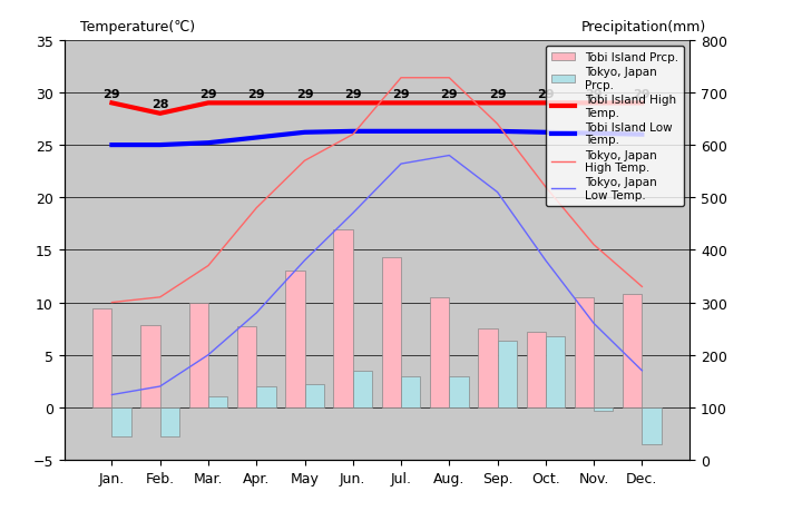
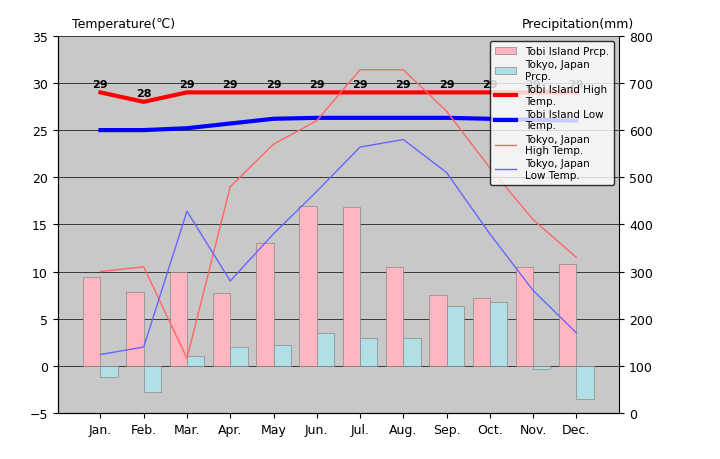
Tokyo, Japan Prcp./Jan.: -2.8 -> -1.2
Tokyo, Japan High Temp./Mar.: 13.5 -> 0.8
Tokyo, Japan Low Temp./Mar.: 5.0 -> 16.4
Tobi Island Prcp./Jul.: 14.3 -> 16.8
